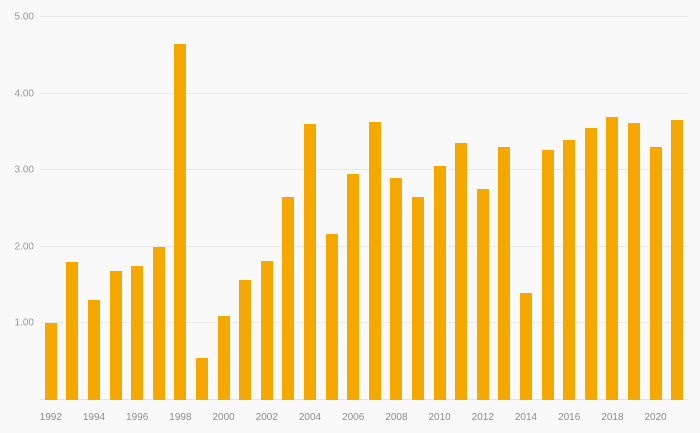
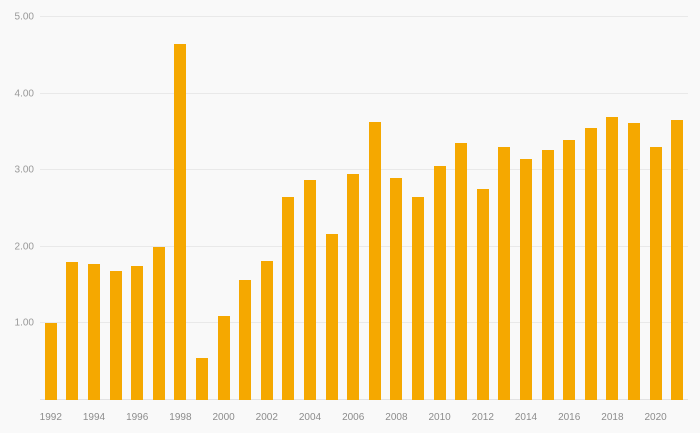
1994: 1.3 -> 1.8
2004: 3.6 -> 2.9
2014: 1.4 -> 3.1
